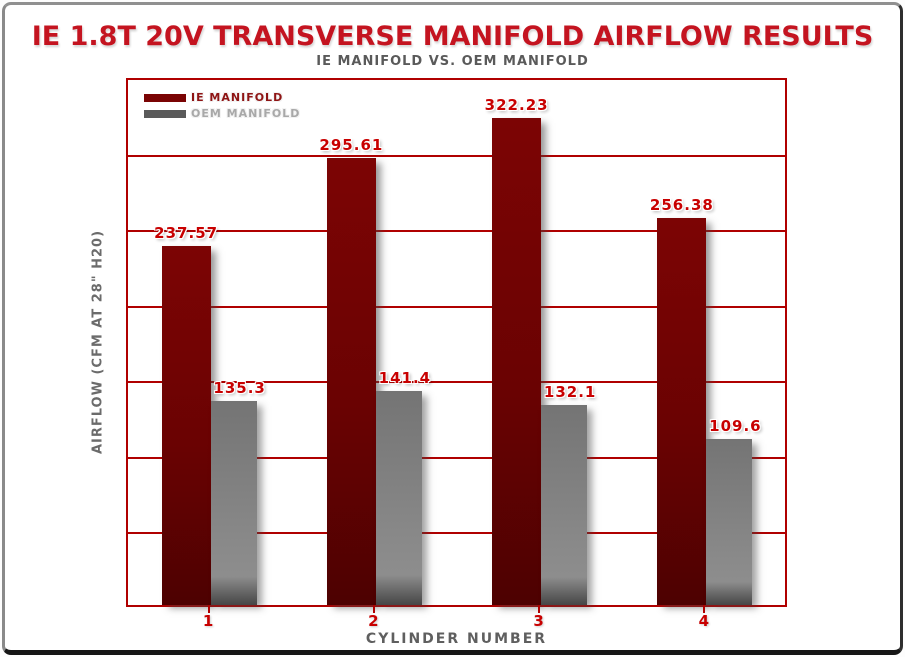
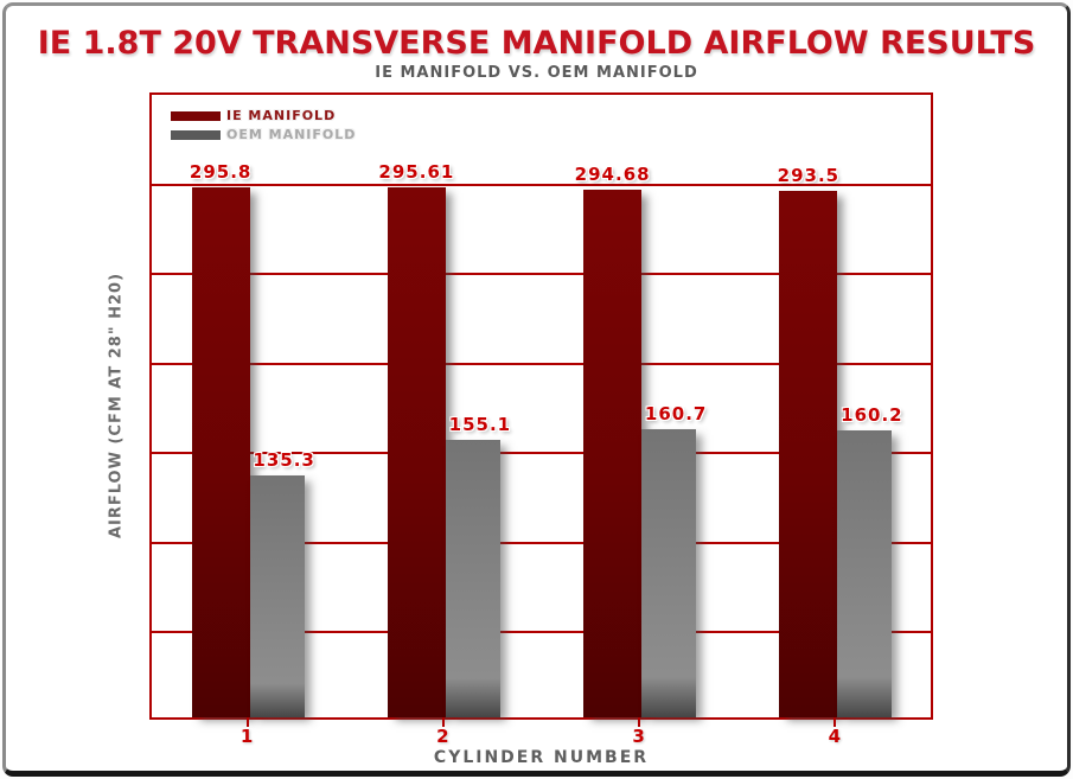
IE MANIFOLD/1: 237.57 -> 295.8
OEM MANIFOLD/2: 141.4 -> 155.1
IE MANIFOLD/3: 322.23 -> 294.68
OEM MANIFOLD/3: 132.1 -> 160.7
IE MANIFOLD/4: 256.38 -> 293.5
OEM MANIFOLD/4: 109.6 -> 160.2
